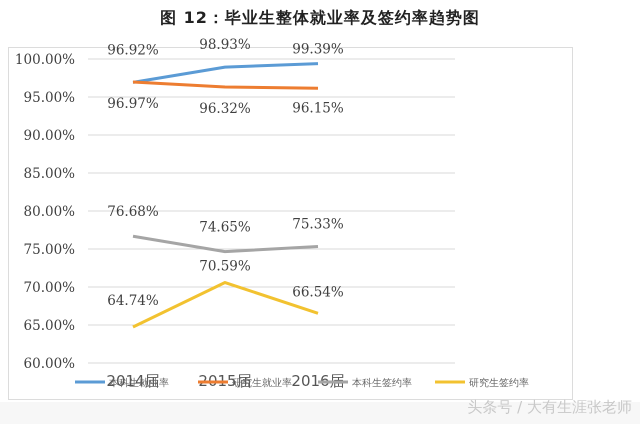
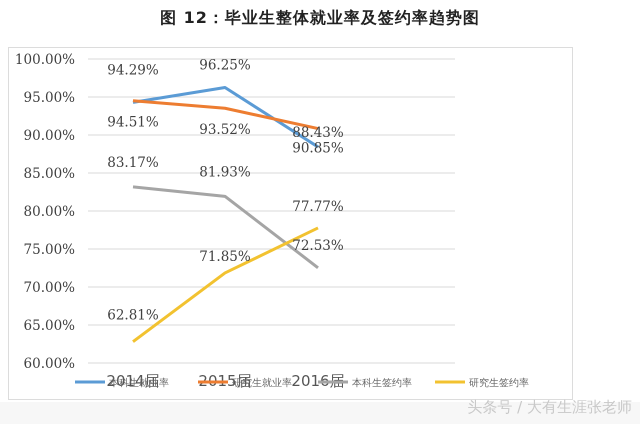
本科生就业率/2014届: 96.92% -> 94.29%
研究生就业率/2014届: 96.97% -> 94.51%
本科生签约率/2014届: 76.68% -> 83.17%
研究生签约率/2014届: 64.74% -> 62.81%
本科生就业率/2015届: 98.93% -> 96.25%
研究生就业率/2015届: 96.32% -> 93.52%
本科生签约率/2015届: 74.65% -> 81.93%
研究生签约率/2015届: 70.59% -> 71.85%
本科生就业率/2016届: 99.39% -> 88.43%
研究生就业率/2016届: 96.15% -> 90.85%
本科生签约率/2016届: 75.33% -> 72.53%
研究生签约率/2016届: 66.54% -> 77.77%
